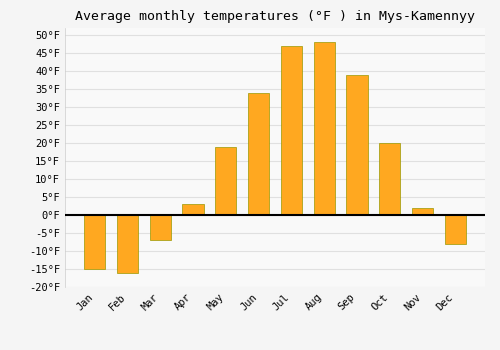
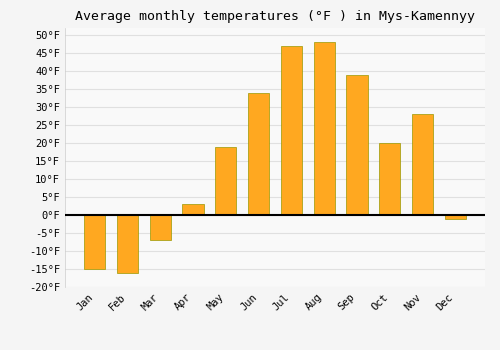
Nov: 2°F -> 28°F
Dec: -8°F -> -1°F
